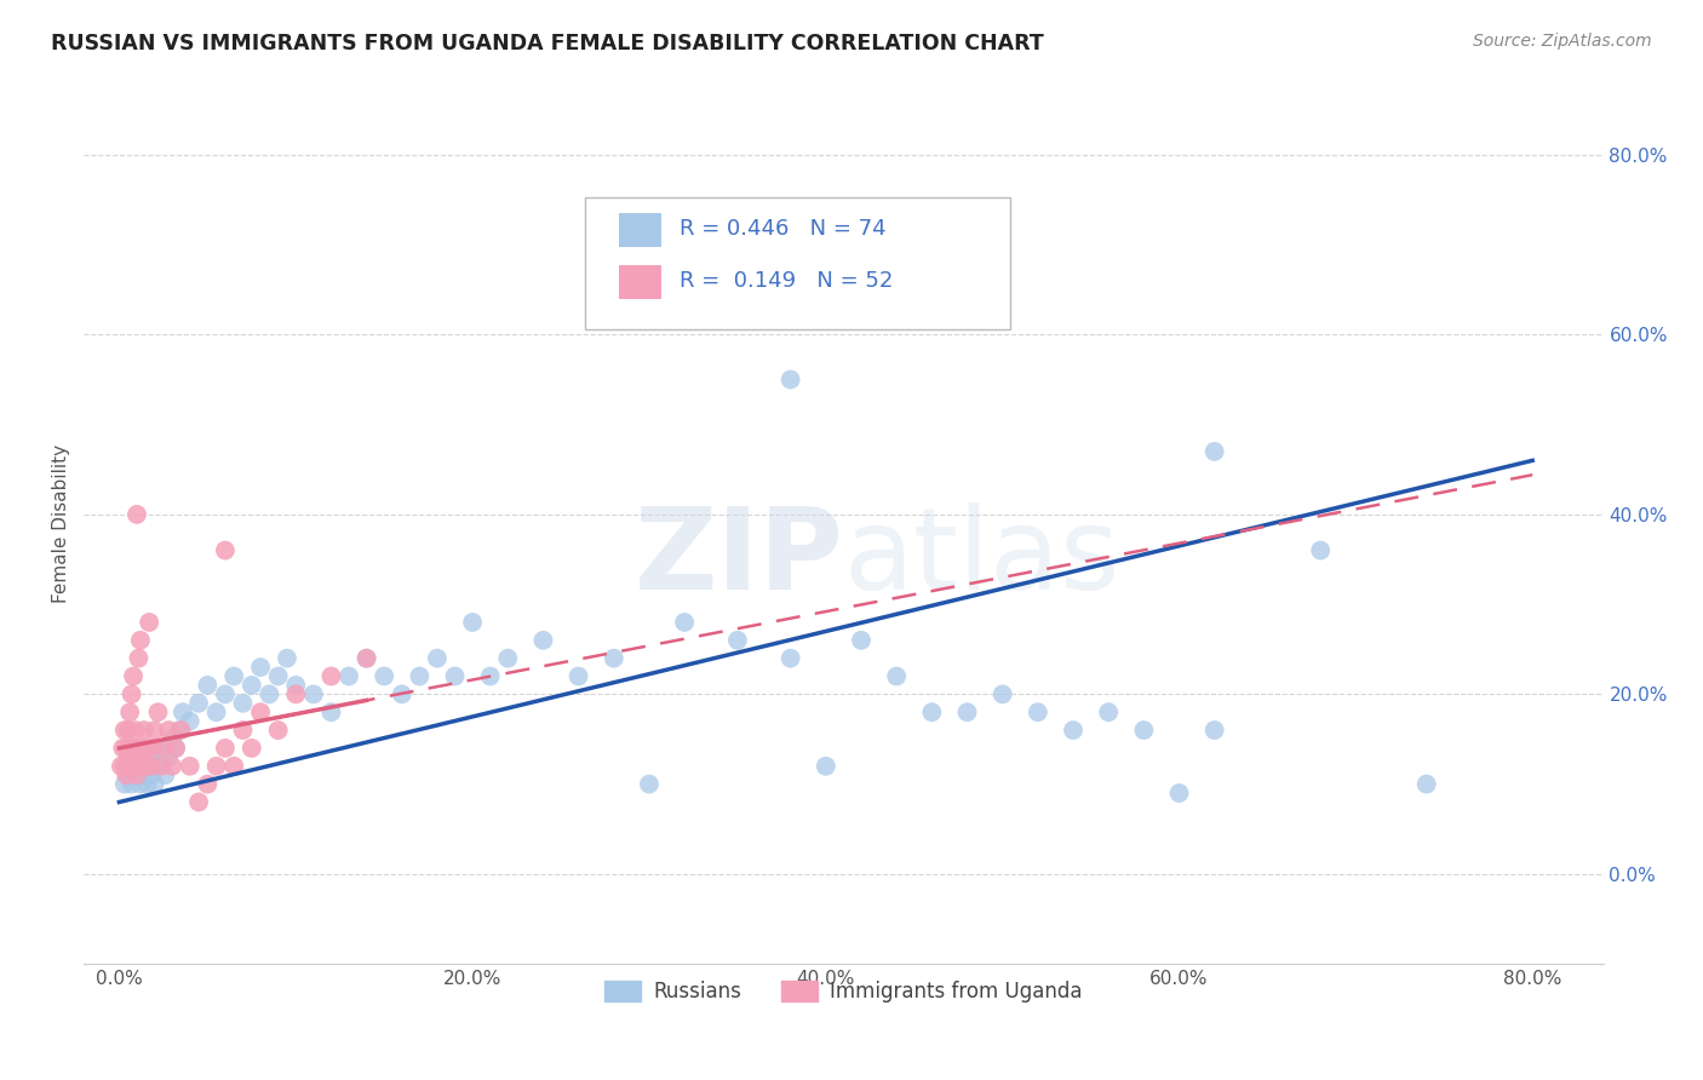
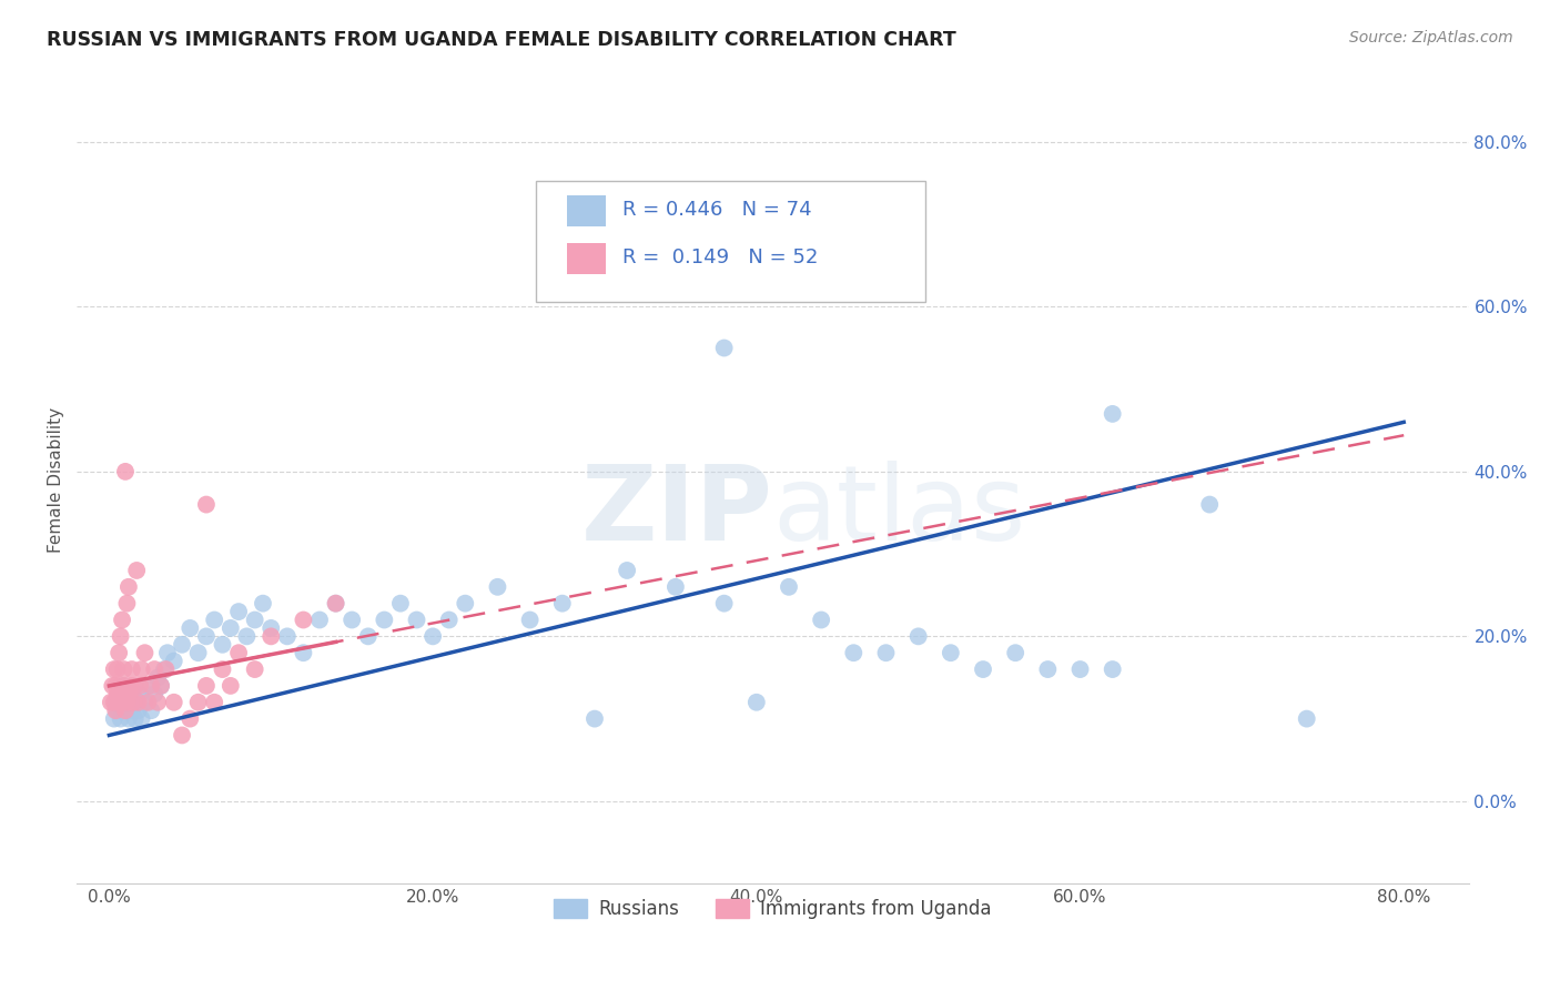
Russians/20.0%: 28% -> 20%
Russians/60.0%: 9% -> 16%
